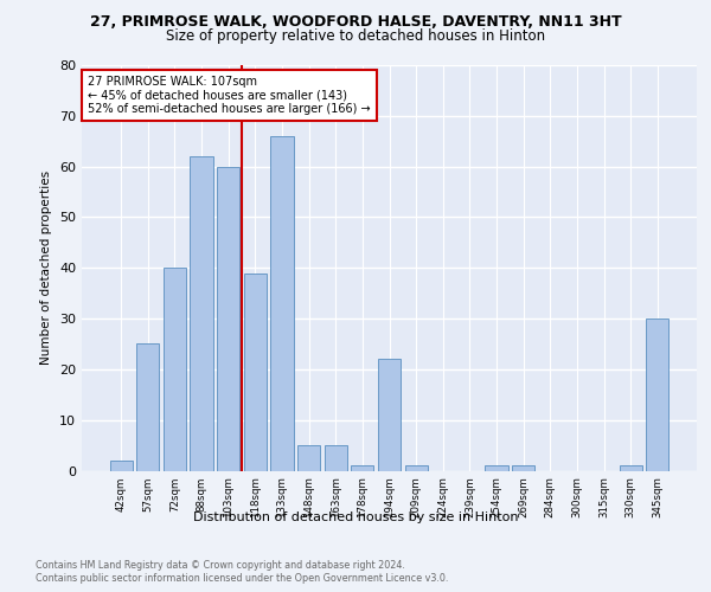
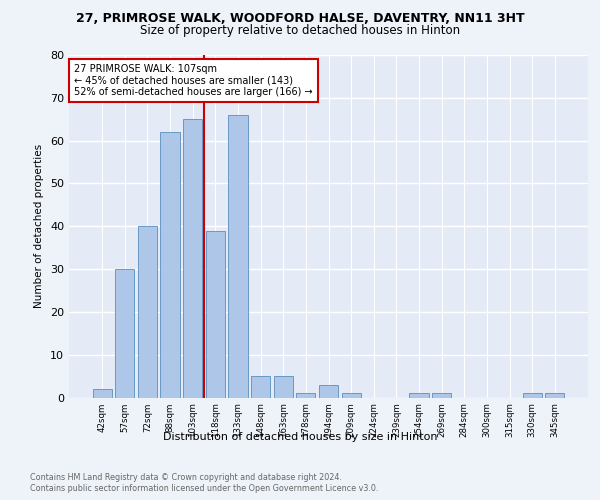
57sqm: 25 -> 30
103sqm: 60 -> 65
194sqm: 22 -> 3
345sqm: 30 -> 1
